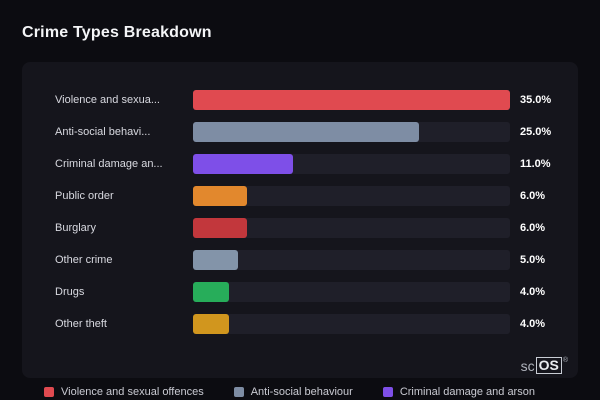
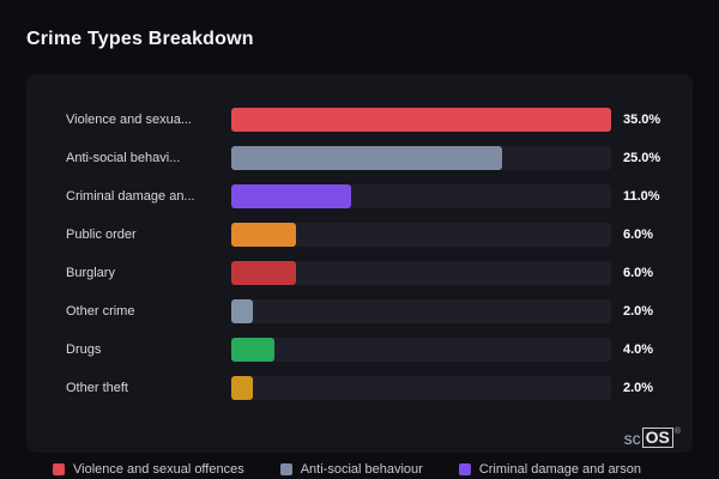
Other crime: 5.0% -> 2.0%
Other theft: 4.0% -> 2.0%
